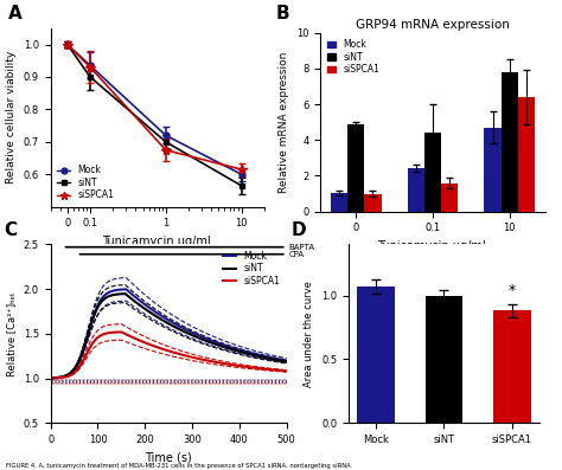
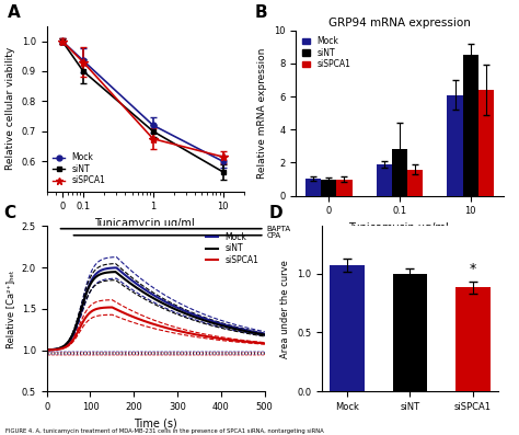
GRP94 mRNA expression/siNT/0: 4.9 -> 1.0
GRP94 mRNA expression/Mock/0.1: 2.4 -> 1.9
GRP94 mRNA expression/siNT/0.1: 4.4 -> 2.9
GRP94 mRNA expression/Mock/10: 4.7 -> 6.1
GRP94 mRNA expression/siNT/10: 7.8 -> 8.5
